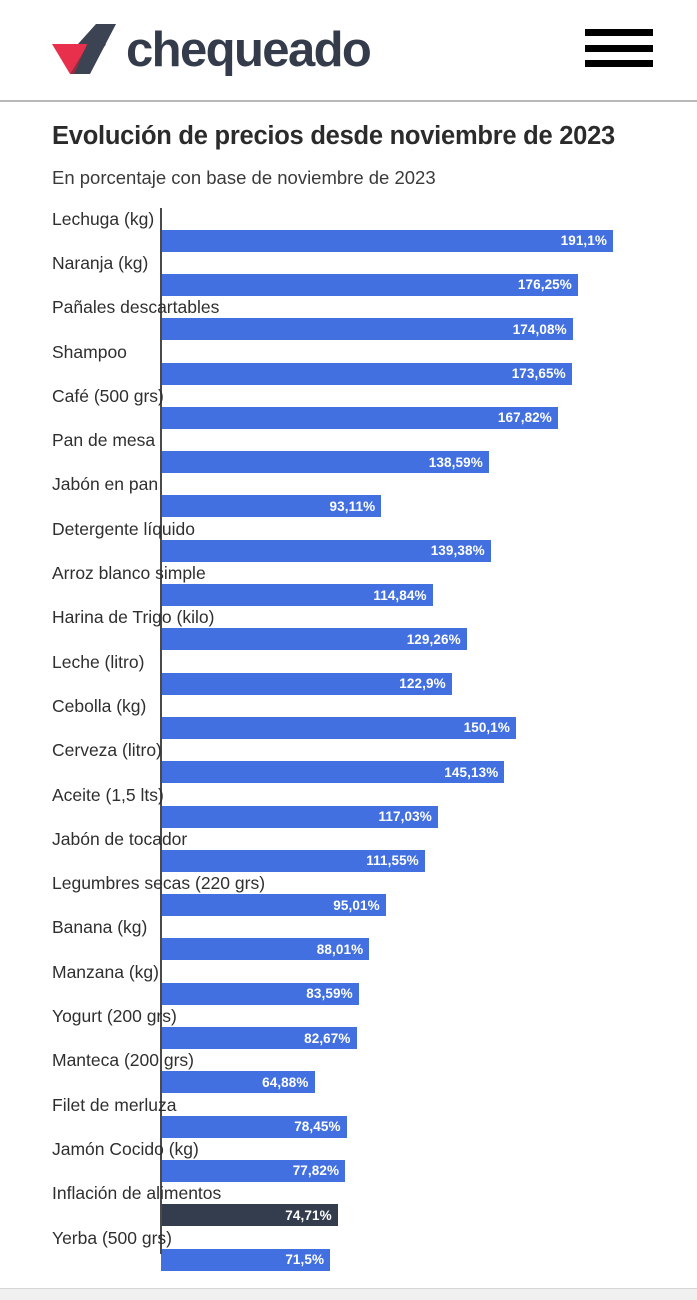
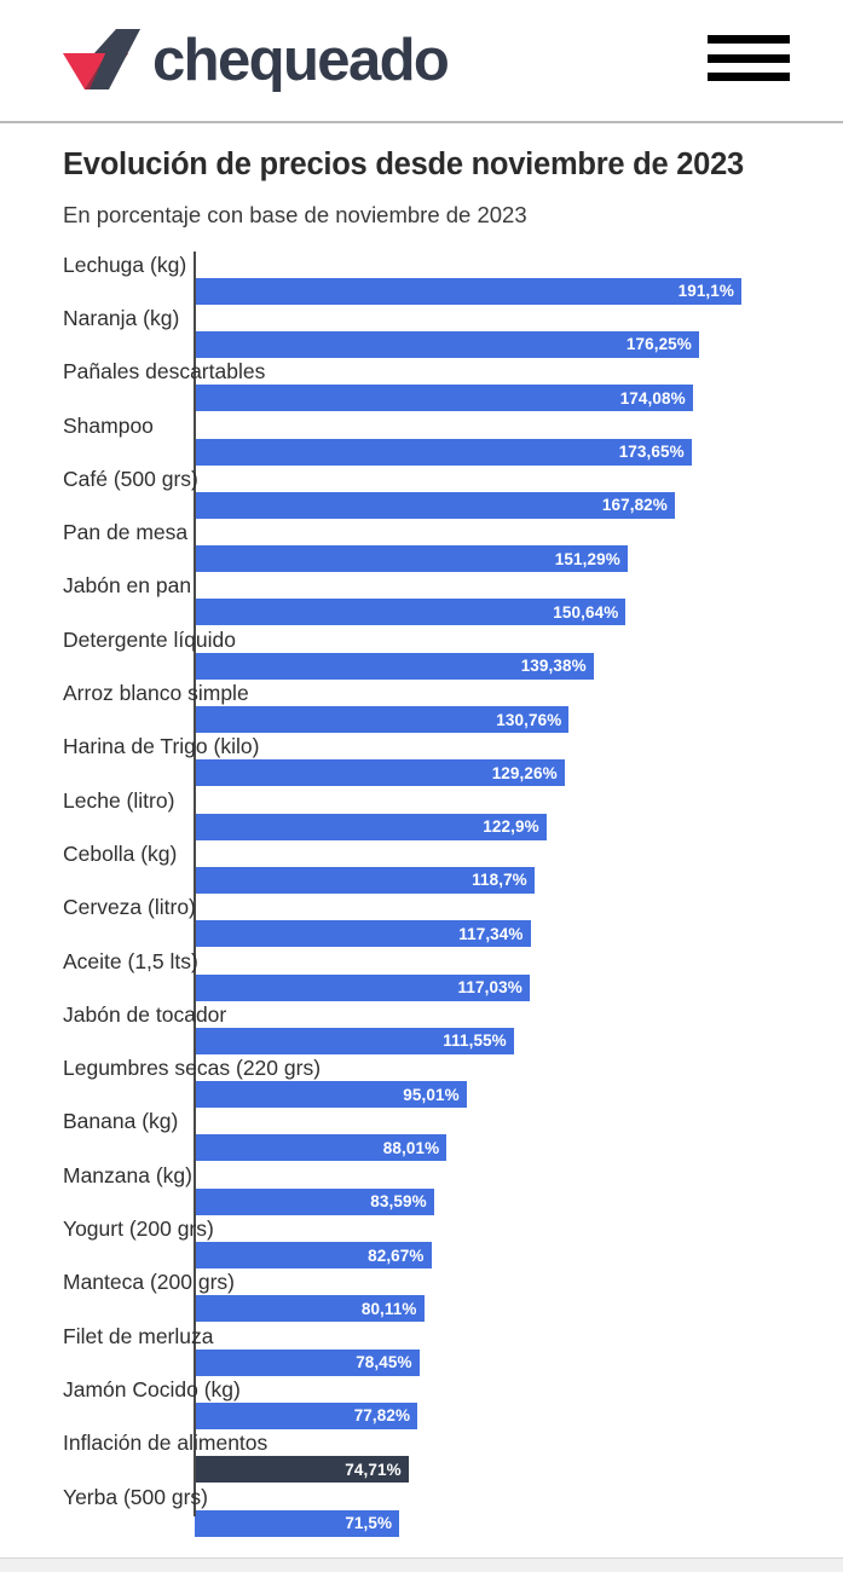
Pan de mesa: 138,59% -> 151,29%
Jabón en pan: 93,11% -> 150,64%
Arroz blanco simple: 114,84% -> 130,76%
Cebolla (kg): 150,1% -> 118,7%
Cerveza (litro): 145,13% -> 117,34%
Manteca (200 grs): 64,88% -> 80,11%
